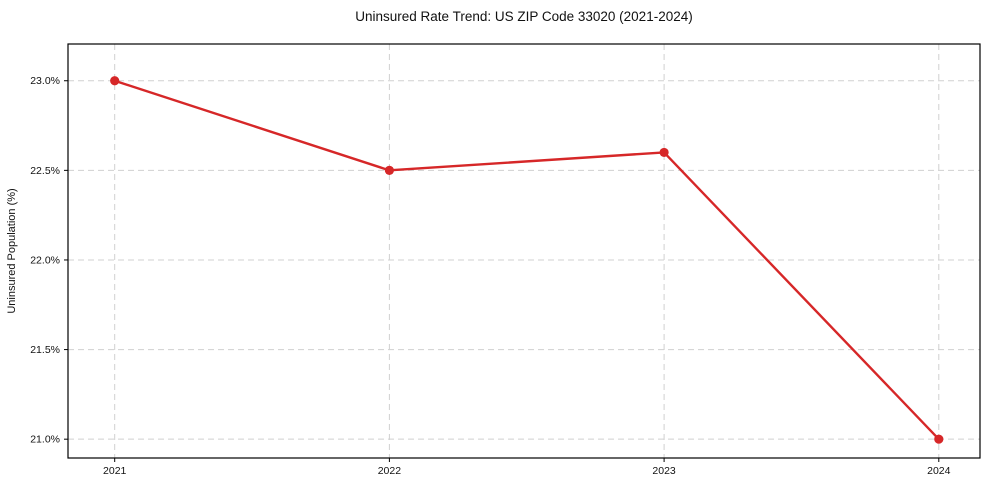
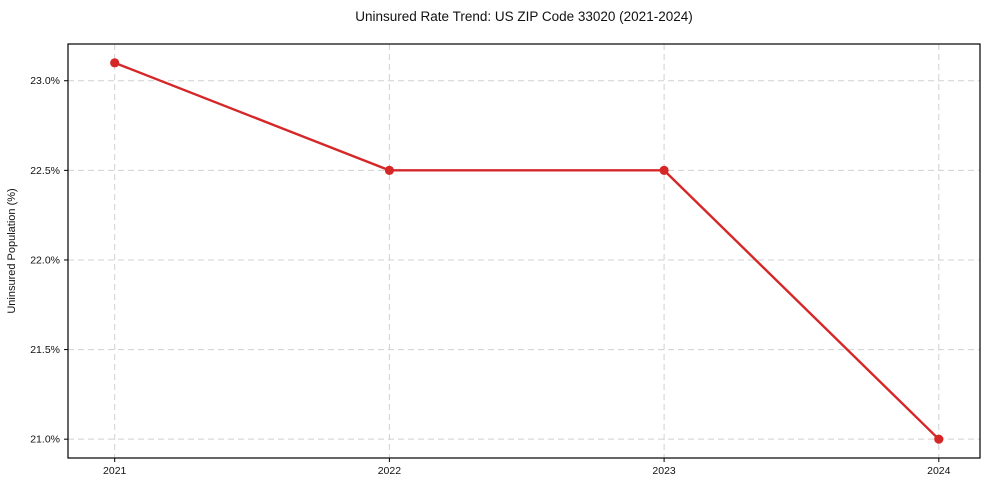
2021: 23.0% -> 23.1%
2023: 22.6% -> 22.5%
